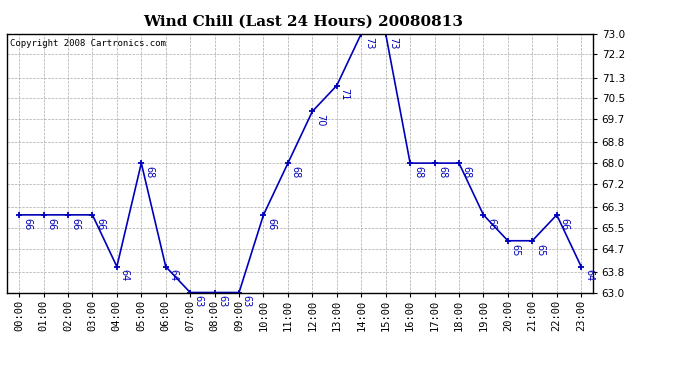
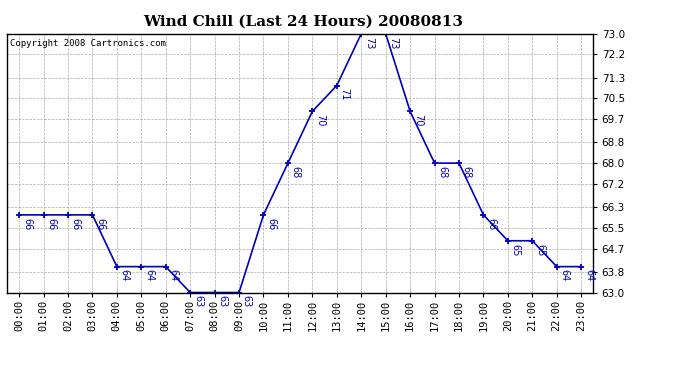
05:00: 68 -> 64
16:00: 68 -> 70
22:00: 66 -> 64
